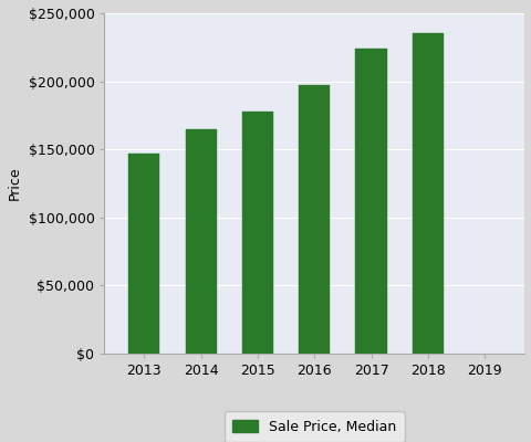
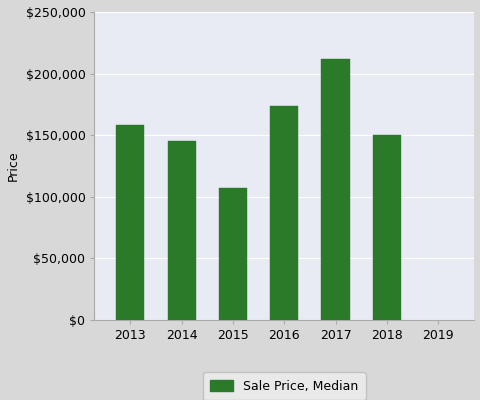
2013: $147,000 -> $158,000
2014: $165,000 -> $145,000
2015: $178,000 -> $107,000
2016: $197,000 -> $174,000
2017: $224,000 -> $212,000
2018: $235,000 -> $150,000
